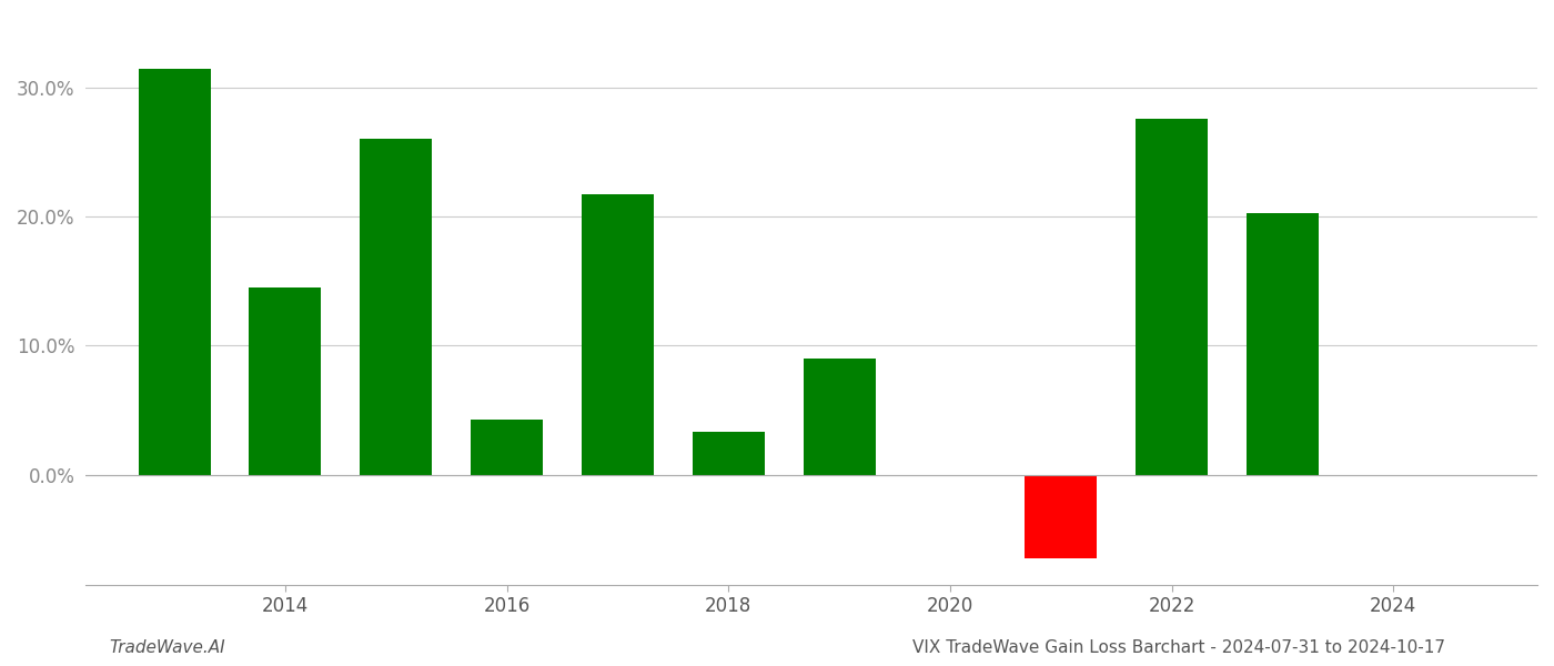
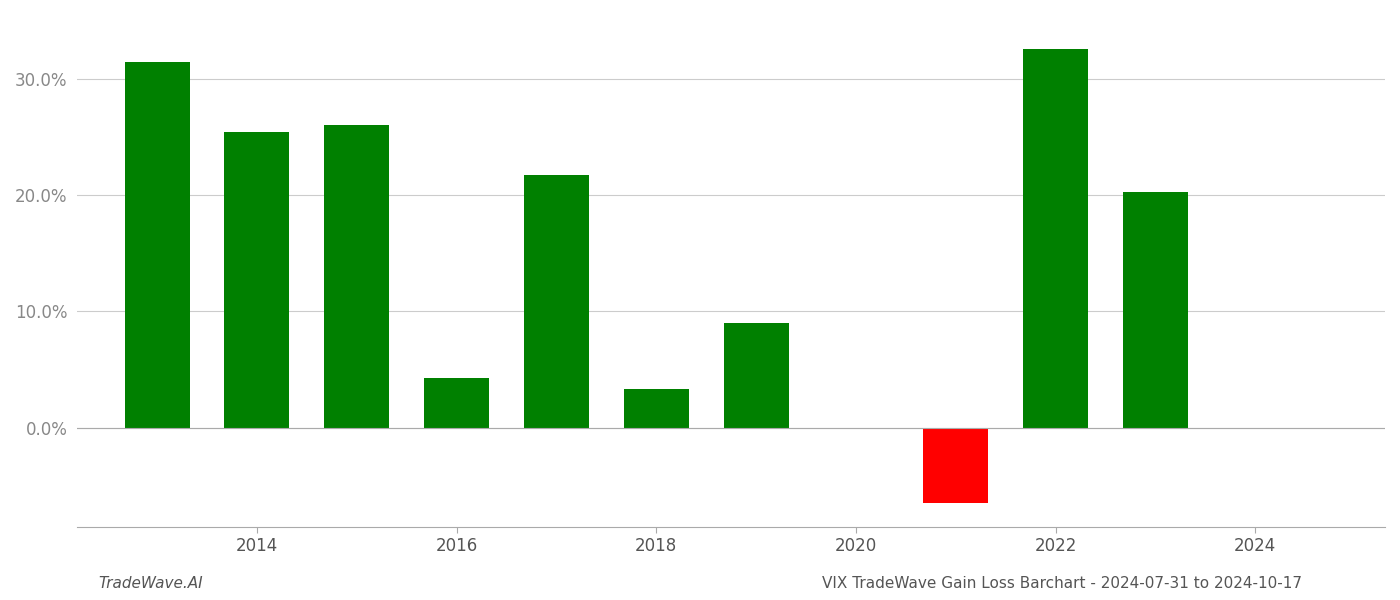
2014: 14.5% -> 25.4%
2022: 27.6% -> 32.6%
